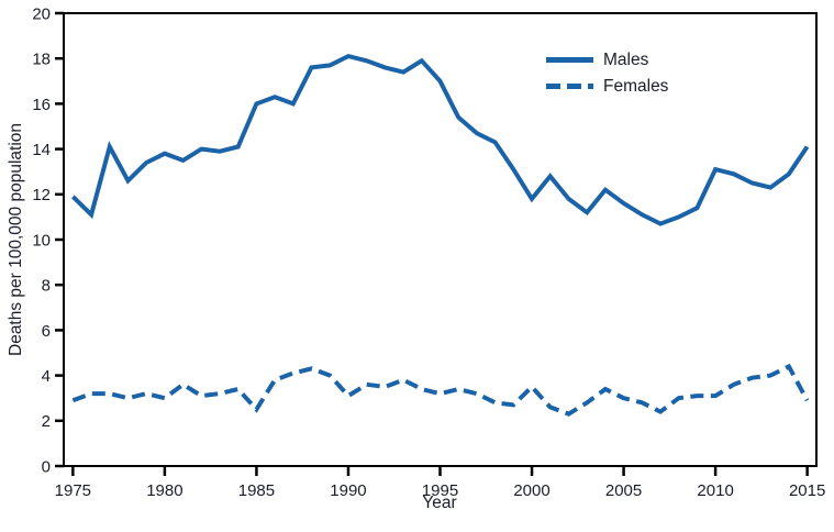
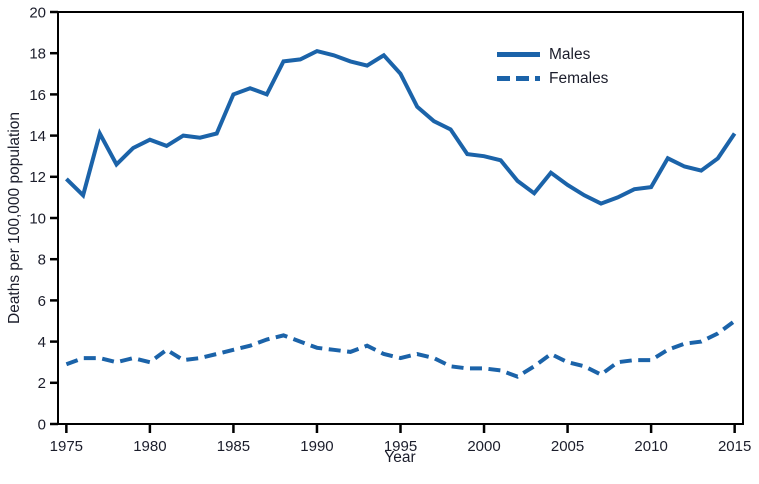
Females/1985: 2.5 -> 3.6
Females/1990: 3.1 -> 3.7
Males/2000: 11.8 -> 13.0
Females/2000: 3.5 -> 2.7
Males/2010: 13.1 -> 11.5
Females/2015: 2.9 -> 5.0
